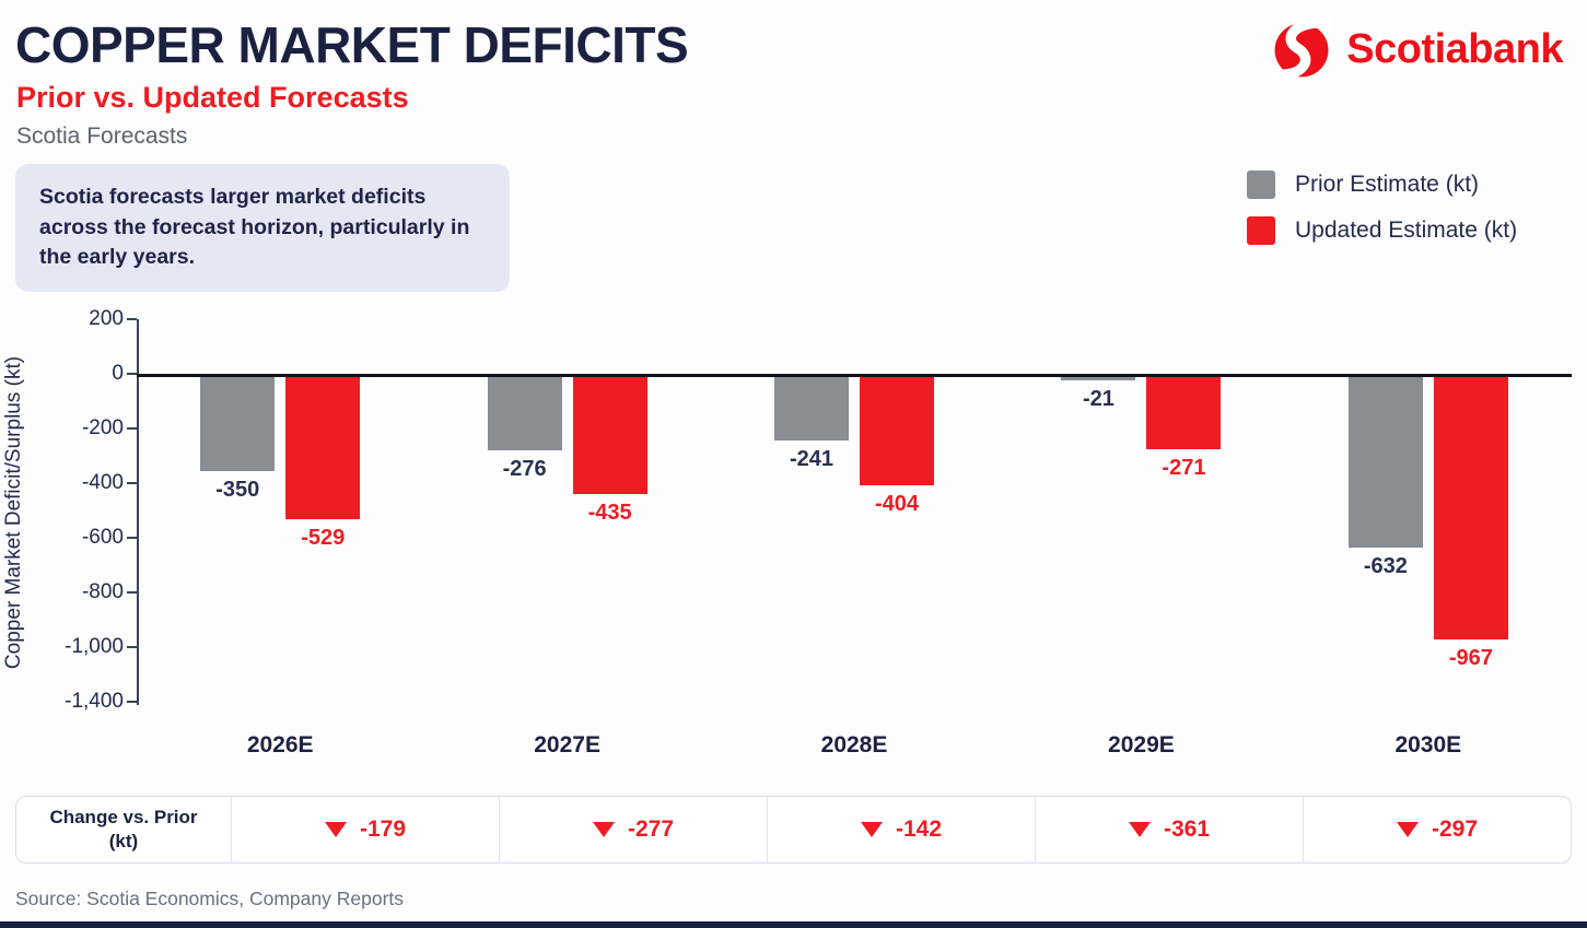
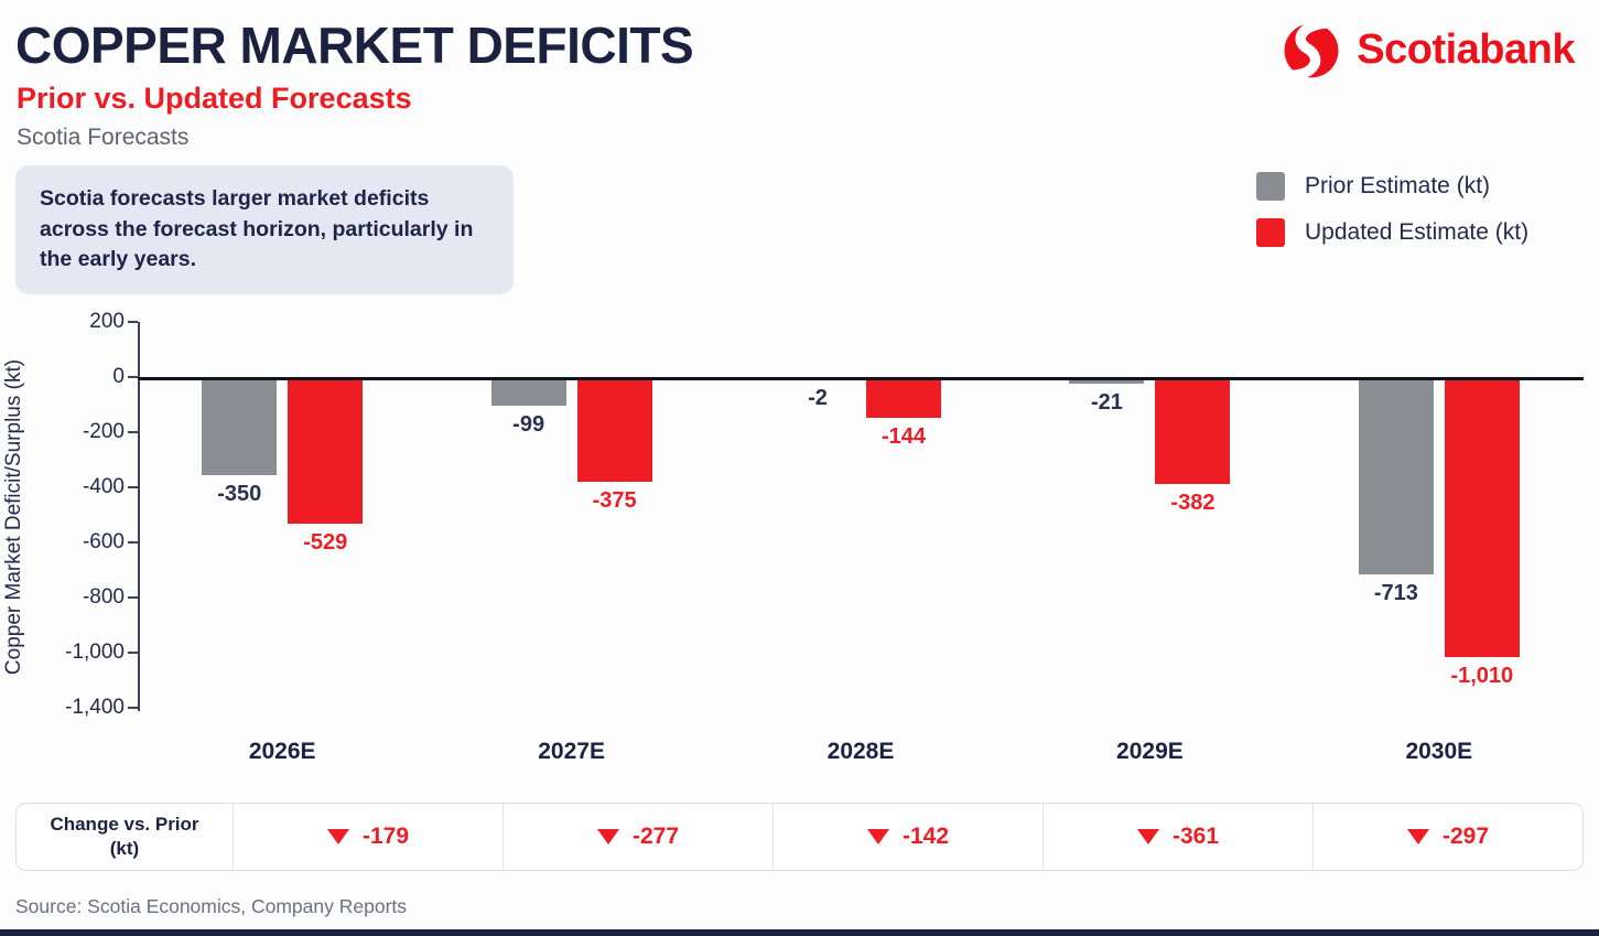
Prior Estimate (kt)/2027E: -276 -> -99
Updated Estimate (kt)/2027E: -435 -> -375
Prior Estimate (kt)/2028E: -241 -> -2
Updated Estimate (kt)/2028E: -404 -> -144
Updated Estimate (kt)/2029E: -271 -> -382
Prior Estimate (kt)/2030E: -632 -> -713
Updated Estimate (kt)/2030E: -967 -> -1,010
